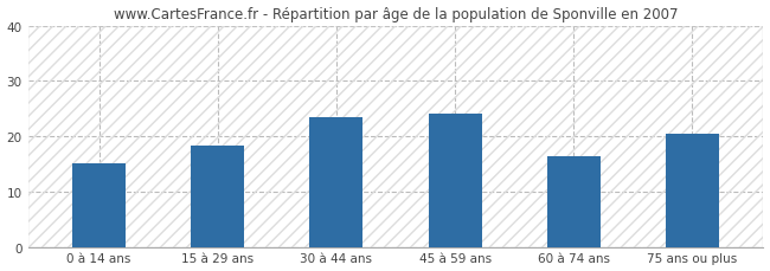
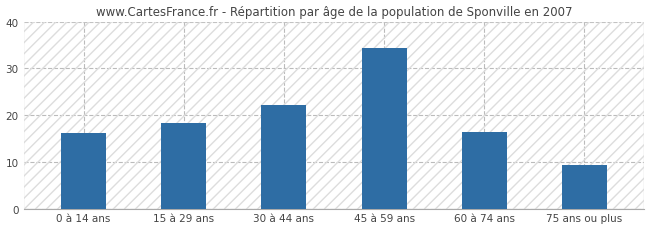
0 à 14 ans: 15.0 -> 16.2
30 à 44 ans: 23.5 -> 22.2
45 à 59 ans: 24.0 -> 34.4
75 ans ou plus: 20.5 -> 9.3
